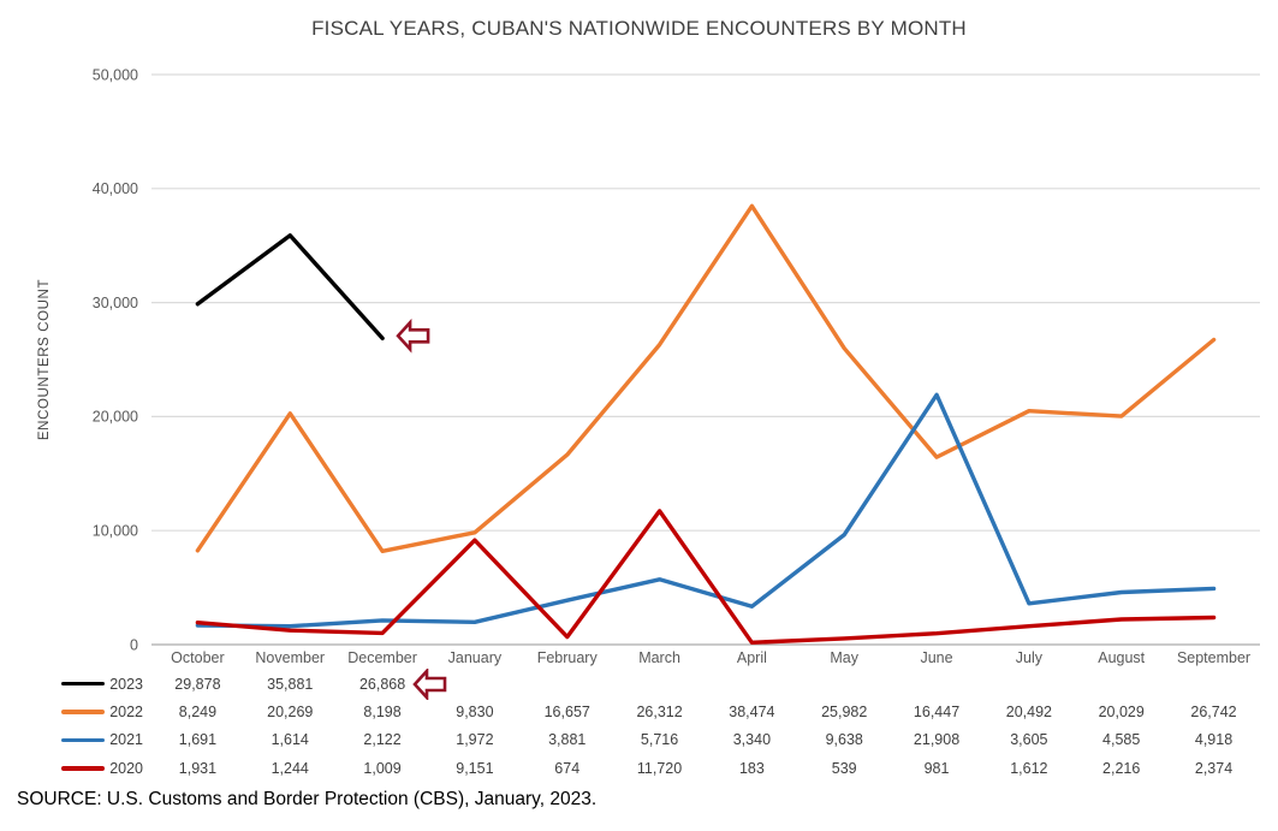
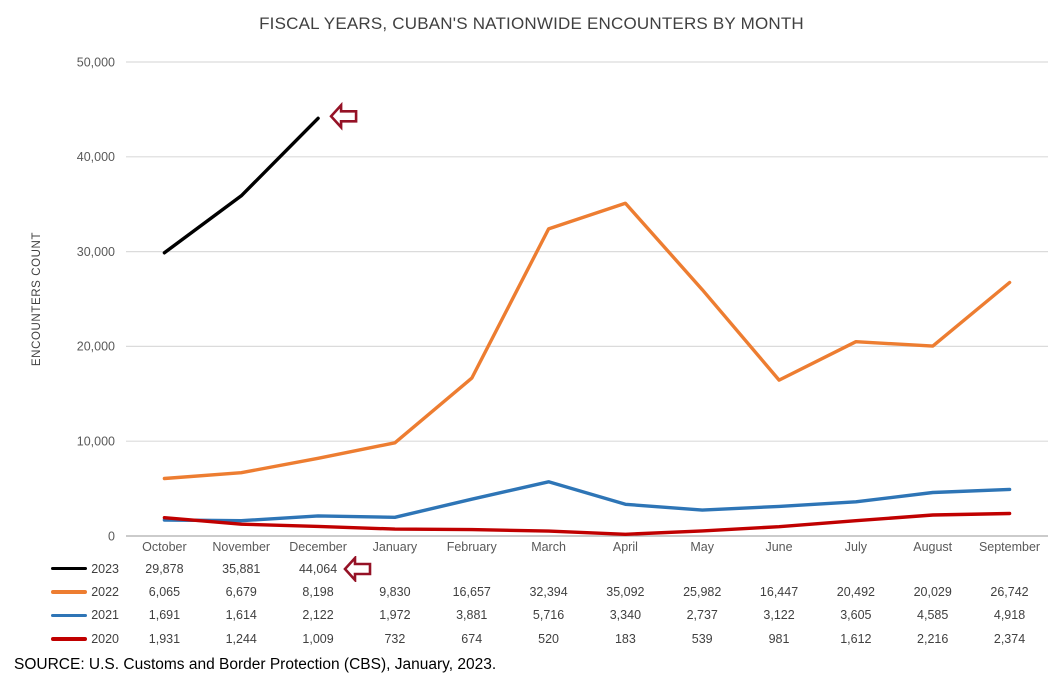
2022/October: 8,249 -> 6,065
2022/November: 20,269 -> 6,679
2023/December: 26,868 -> 44,064
2020/January: 9,151 -> 732
2022/March: 26,312 -> 32,394
2020/March: 11,720 -> 520
2022/April: 38,474 -> 35,092
2021/May: 9,638 -> 2,737
2021/June: 21,908 -> 3,122
